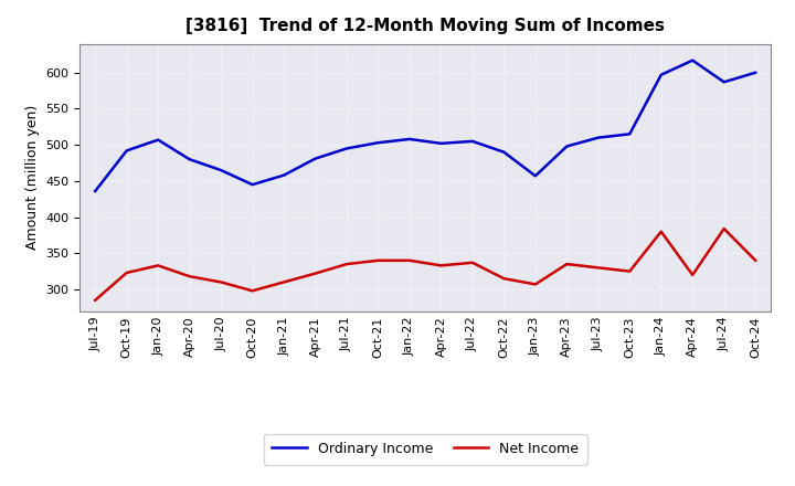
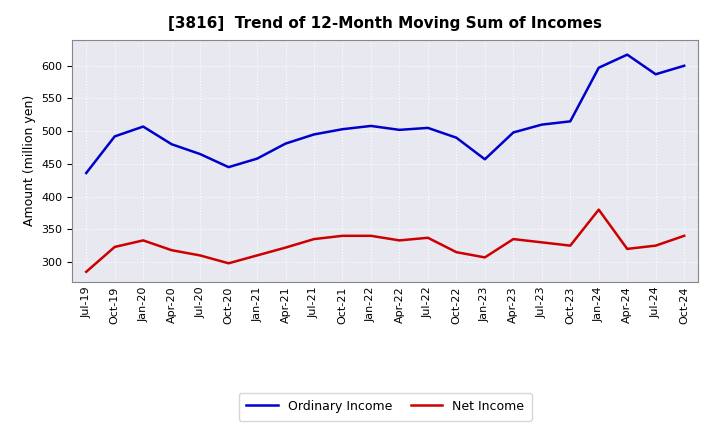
Net Income/Jul-24: 384 -> 325
